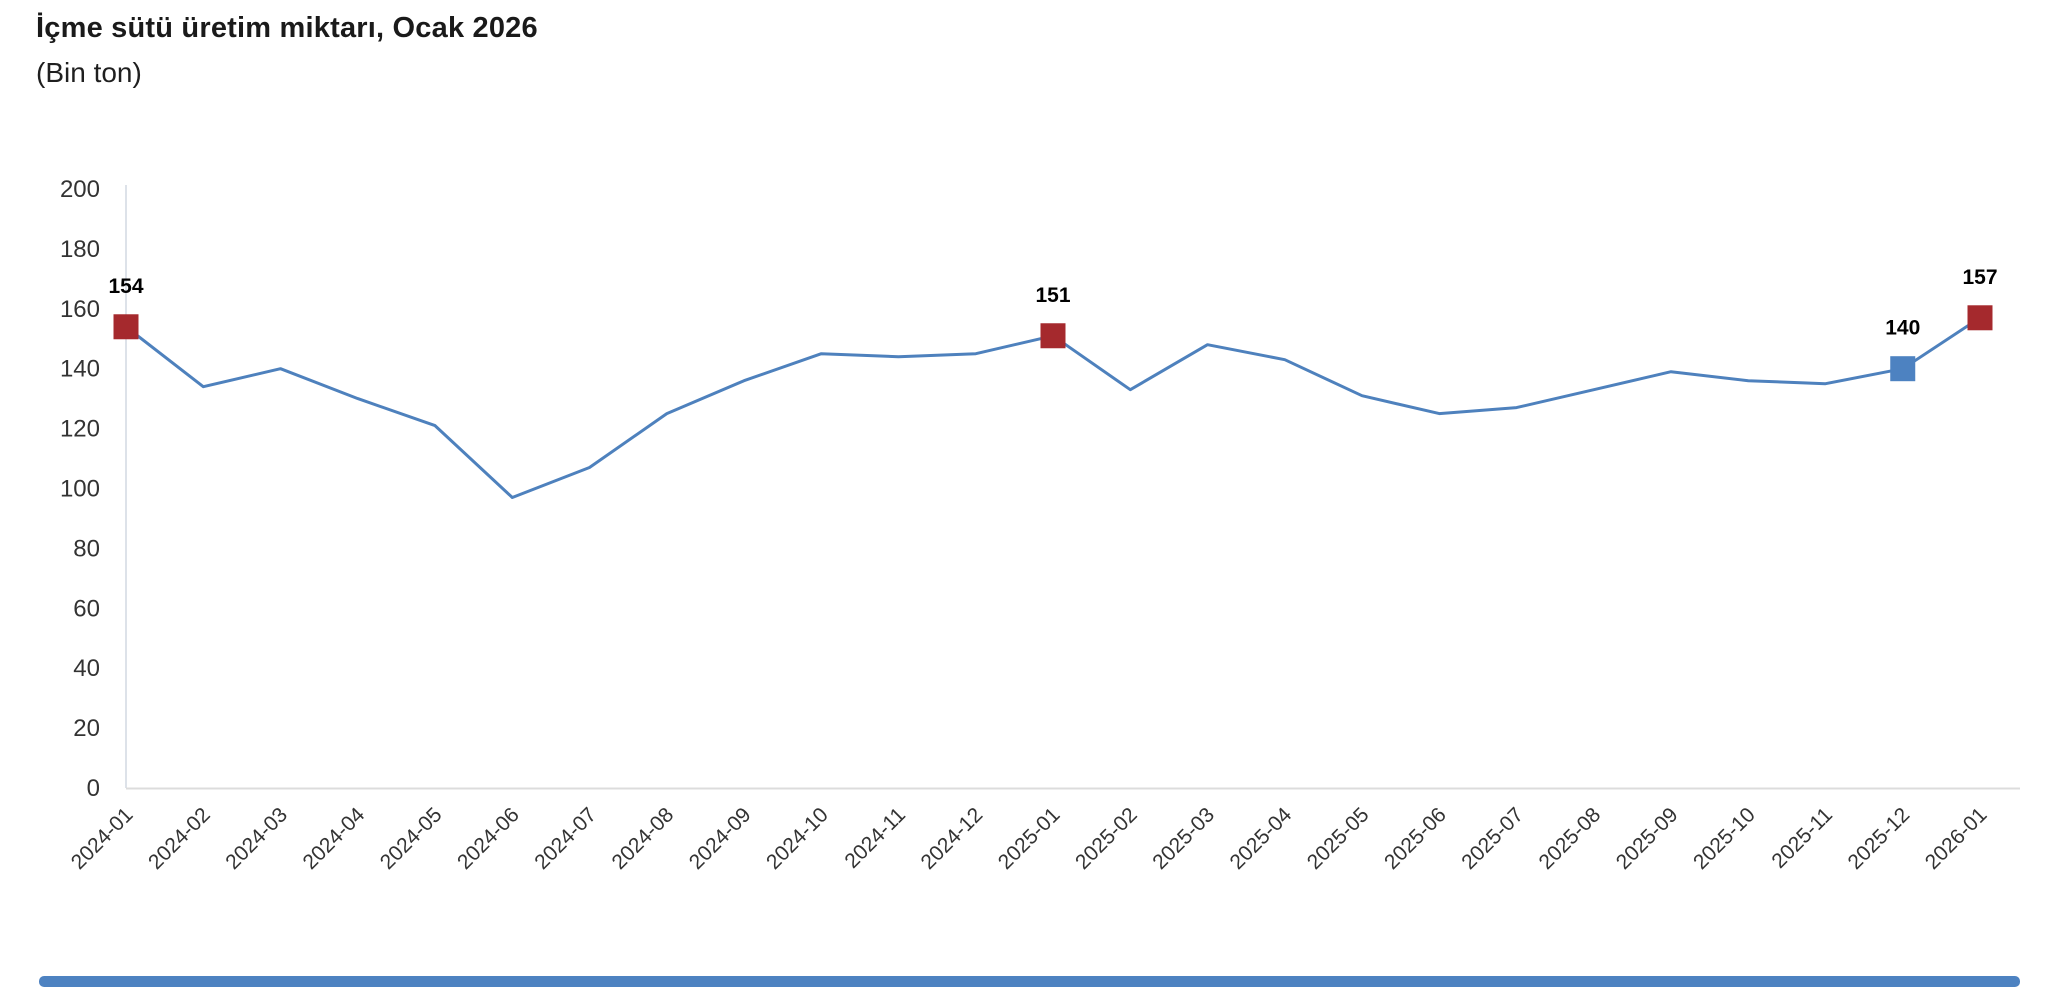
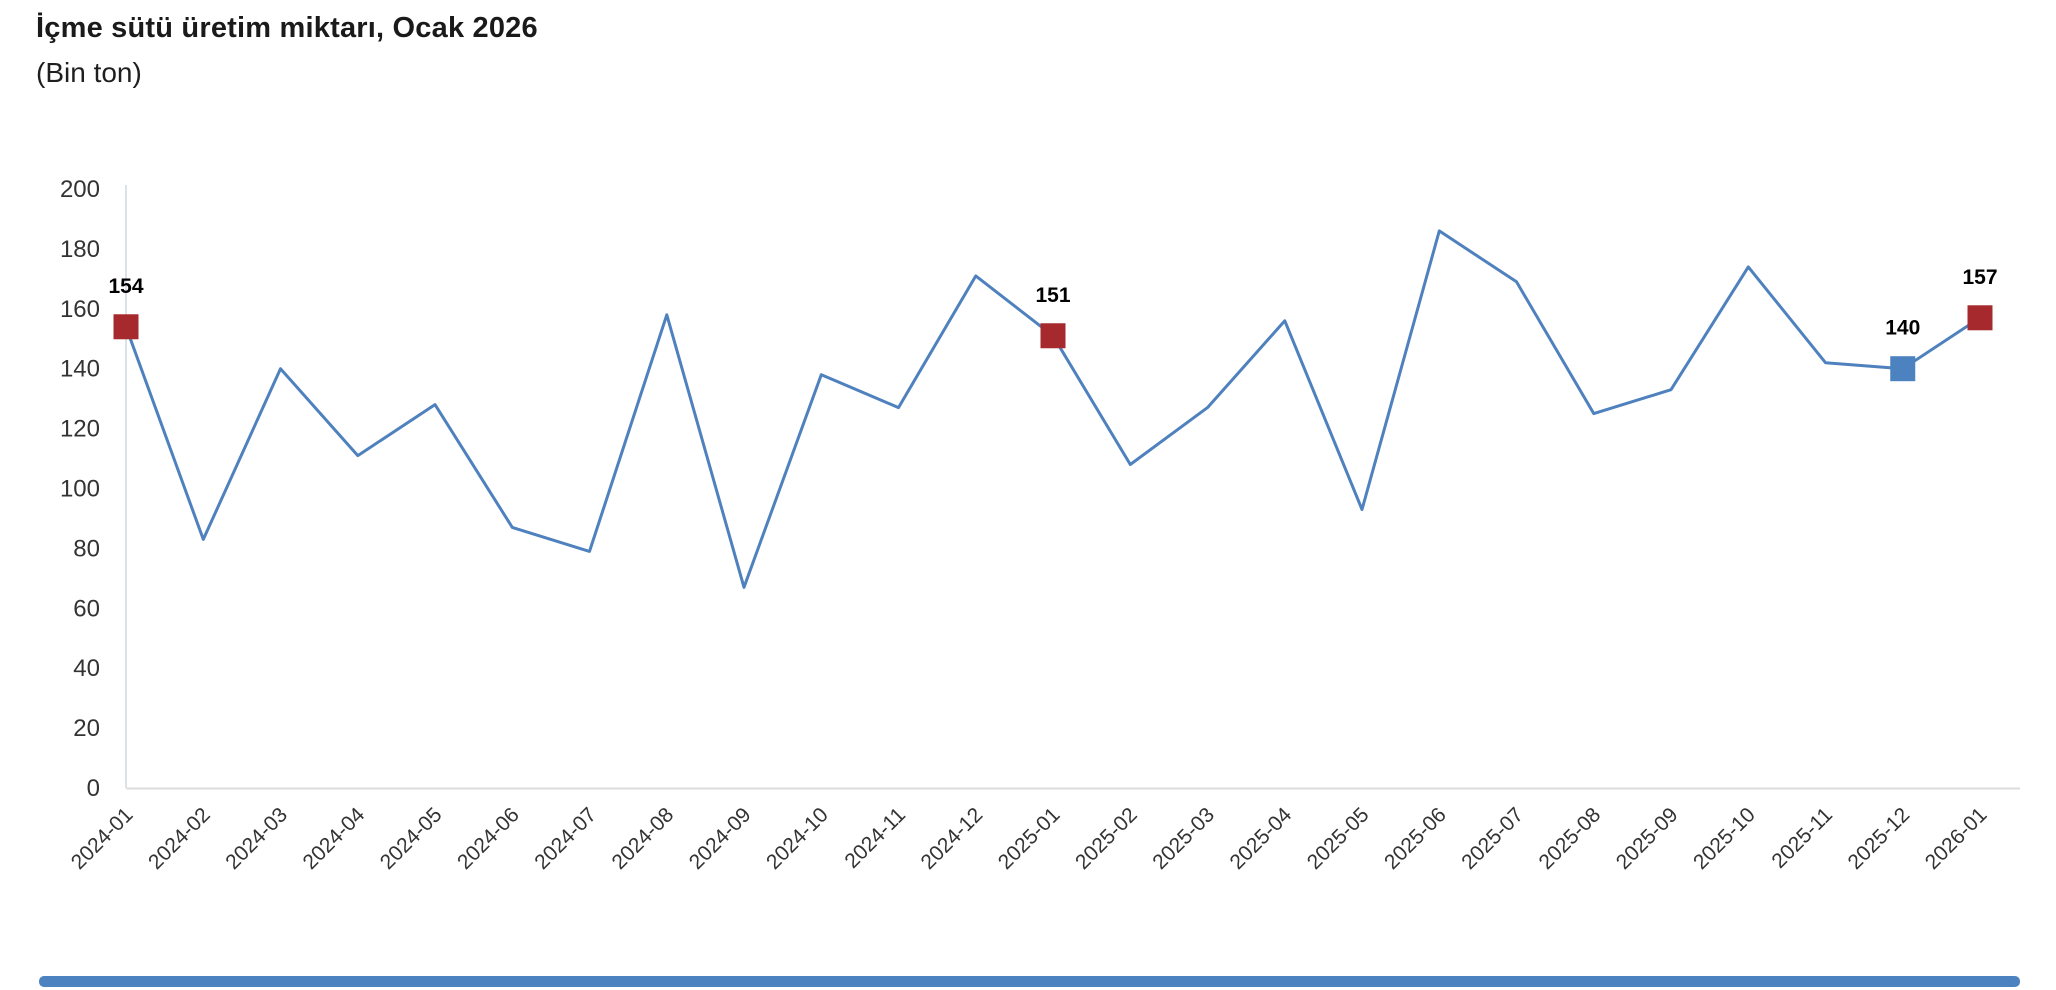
2024-02: 134 -> 83
2024-04: 130 -> 111
2024-05: 121 -> 128
2024-06: 97 -> 87
2024-07: 107 -> 79
2024-08: 125 -> 158
2024-09: 136 -> 67
2024-10: 145 -> 138
2024-11: 144 -> 127
2024-12: 145 -> 171
2025-02: 133 -> 108
2025-03: 148 -> 127
2025-04: 143 -> 156
2025-05: 131 -> 93
2025-06: 125 -> 186
2025-07: 127 -> 169
2025-08: 133 -> 125
2025-09: 139 -> 133
2025-10: 136 -> 174
2025-11: 135 -> 142
